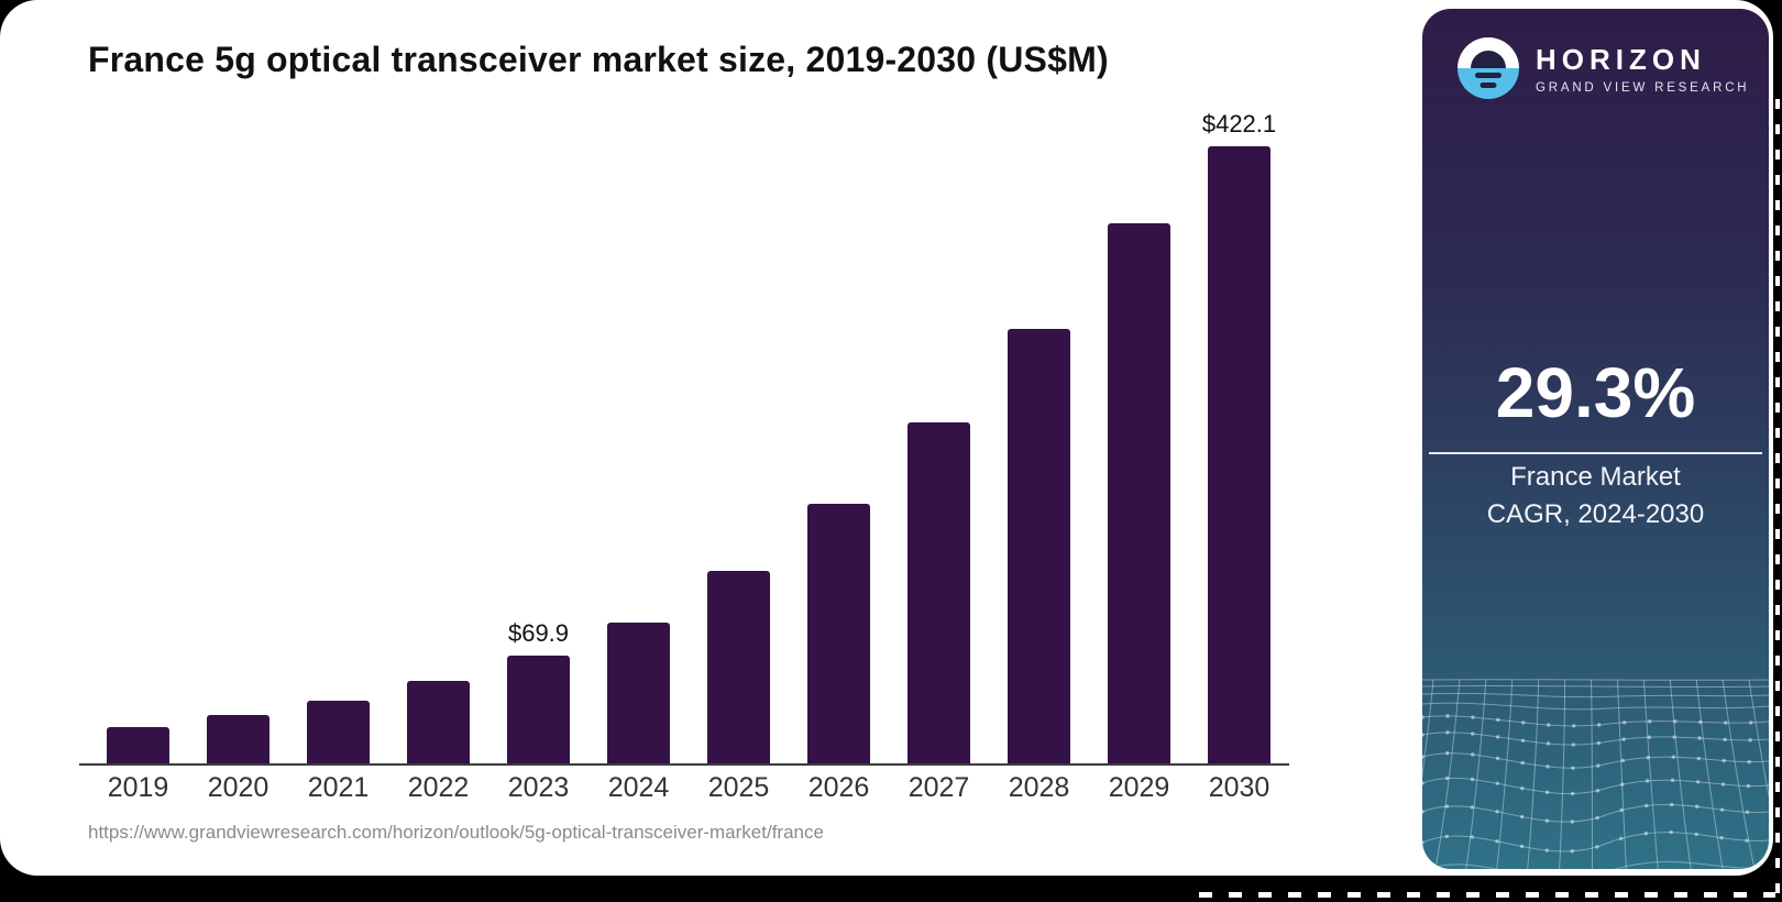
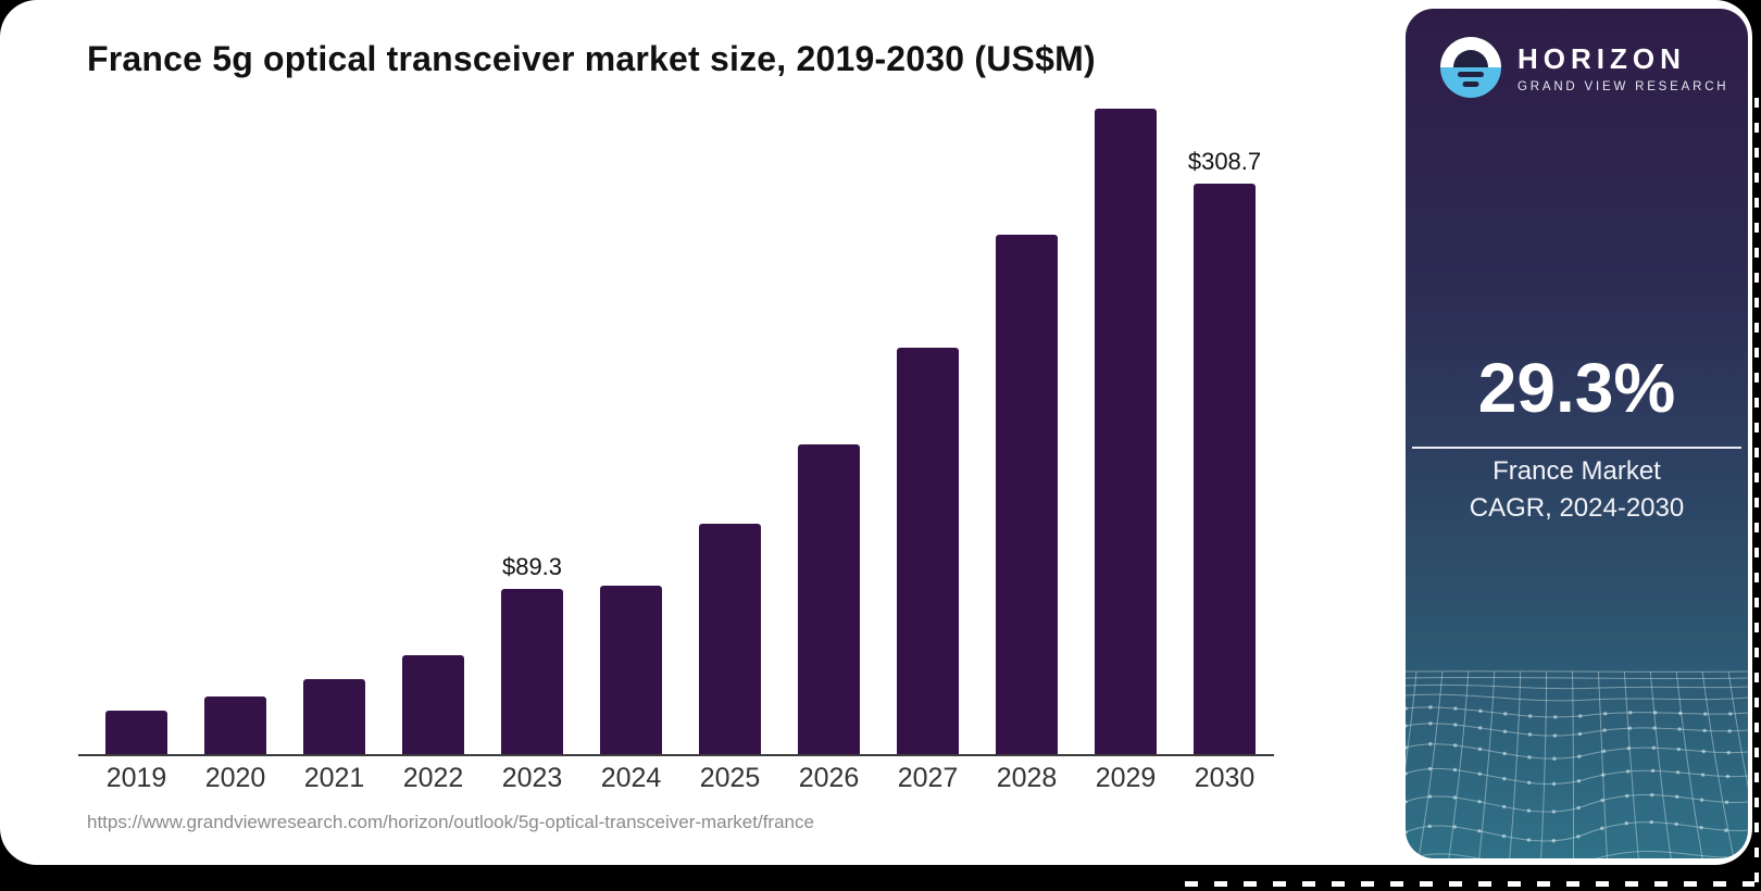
2023: $69.9 -> $89.3
2030: $422.1 -> $308.7
